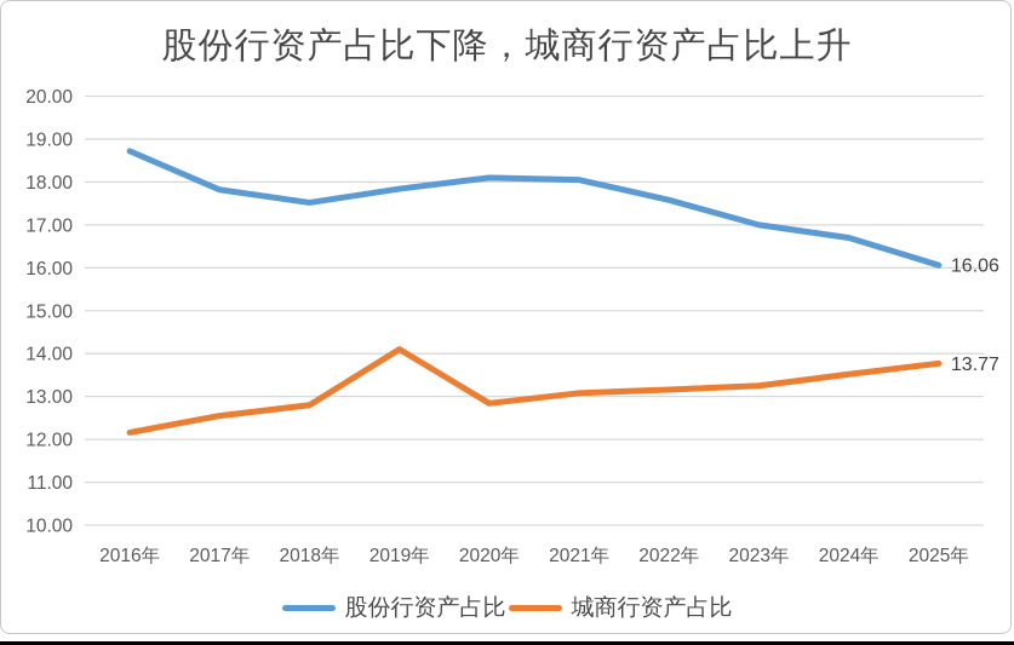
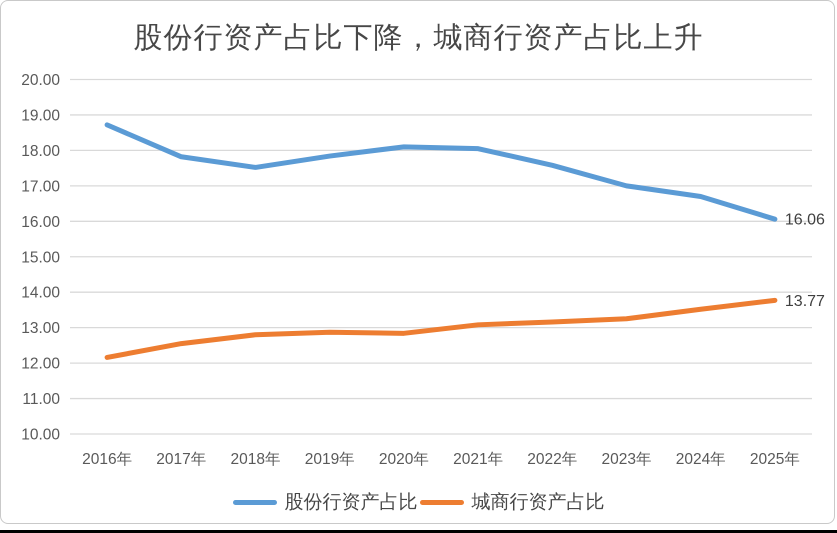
城商行资产占比/2019年: 14.1 -> 12.9
